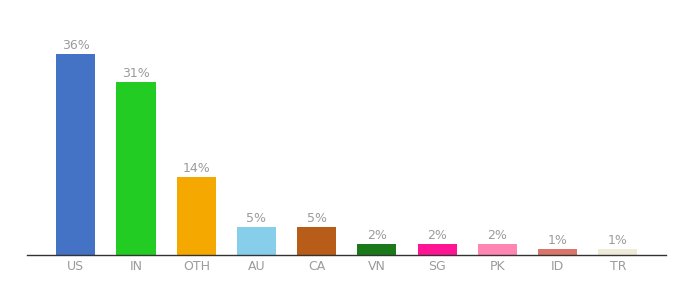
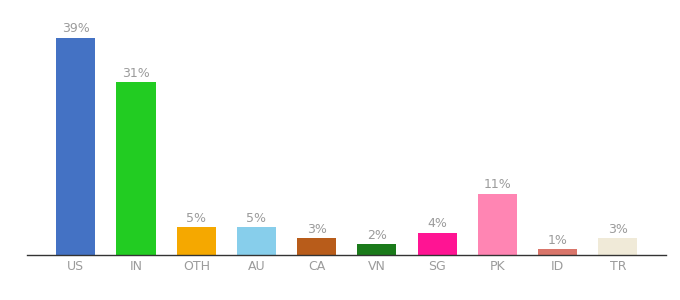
US: 36% -> 39%
OTH: 14% -> 5%
CA: 5% -> 3%
SG: 2% -> 4%
PK: 2% -> 11%
TR: 1% -> 3%
